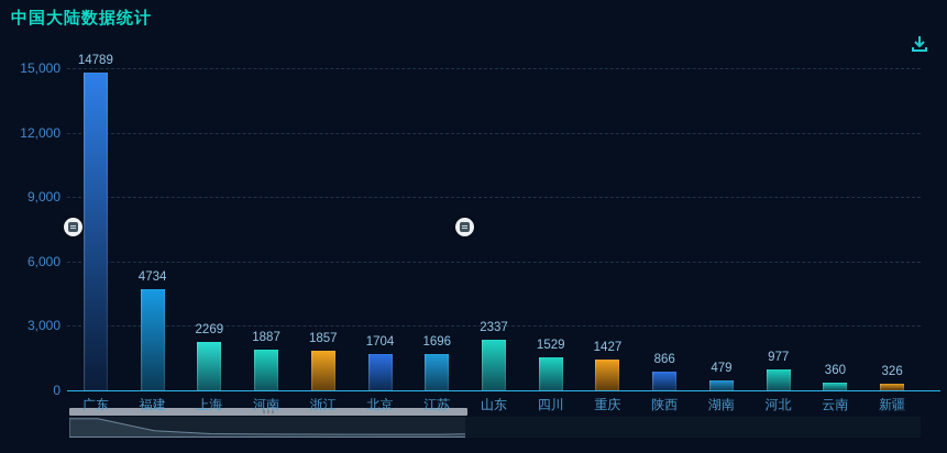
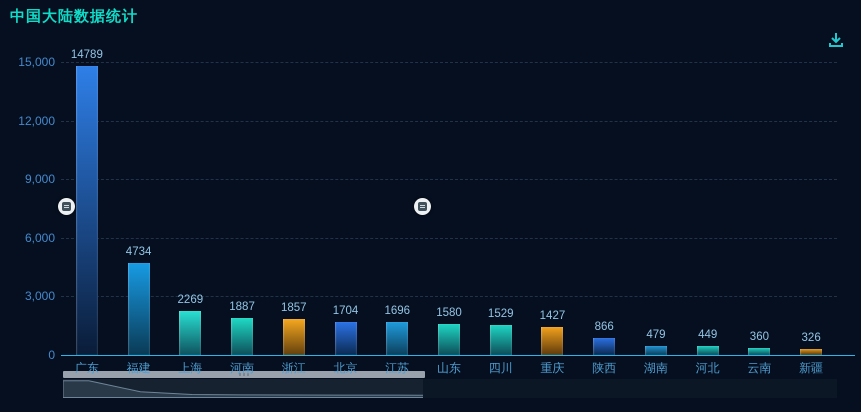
山东: 2337 -> 1580
河北: 977 -> 449
